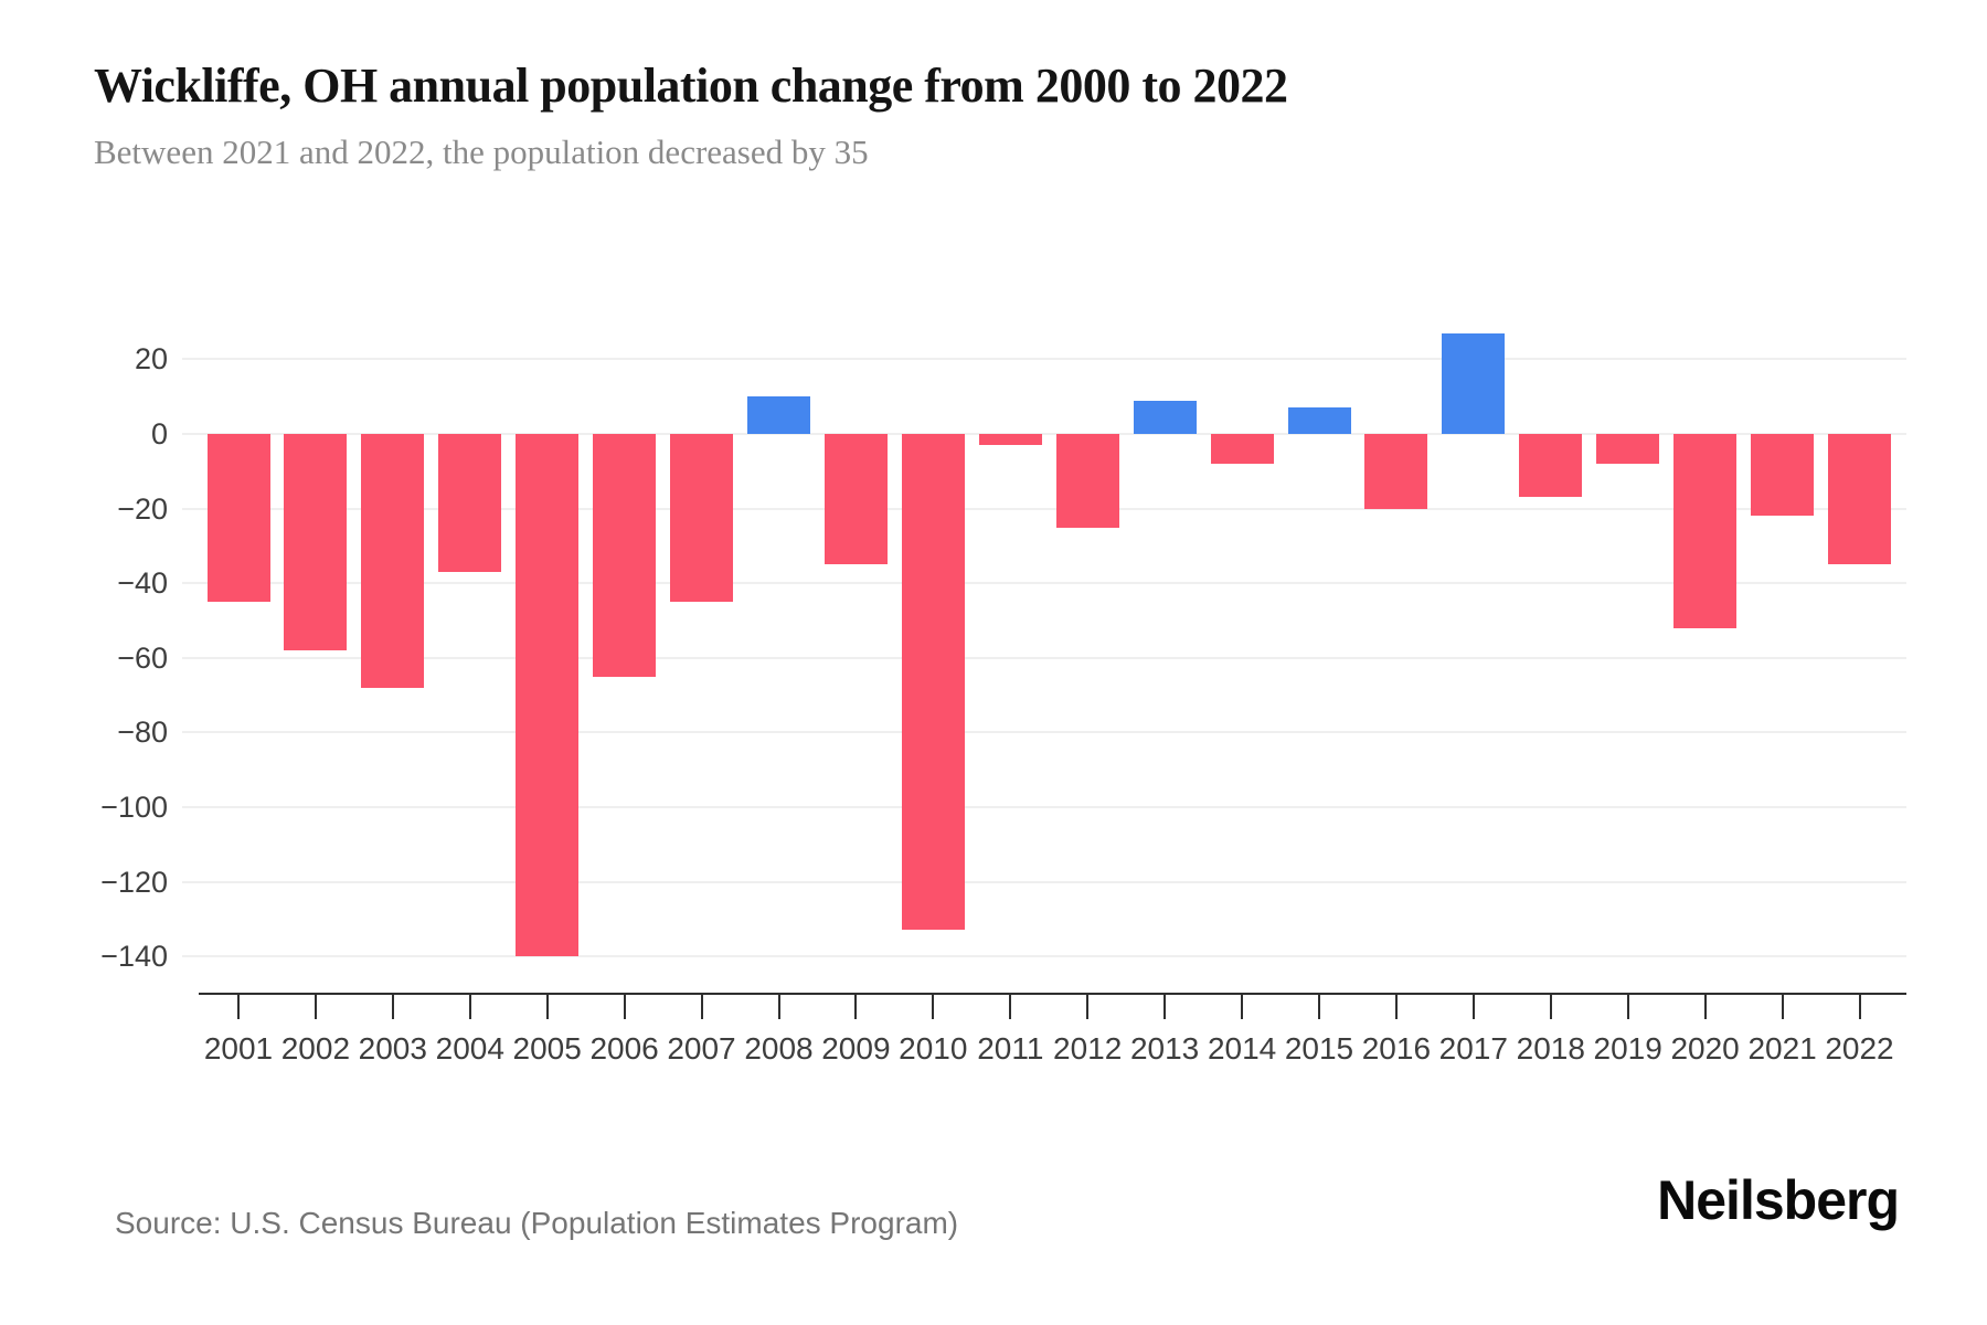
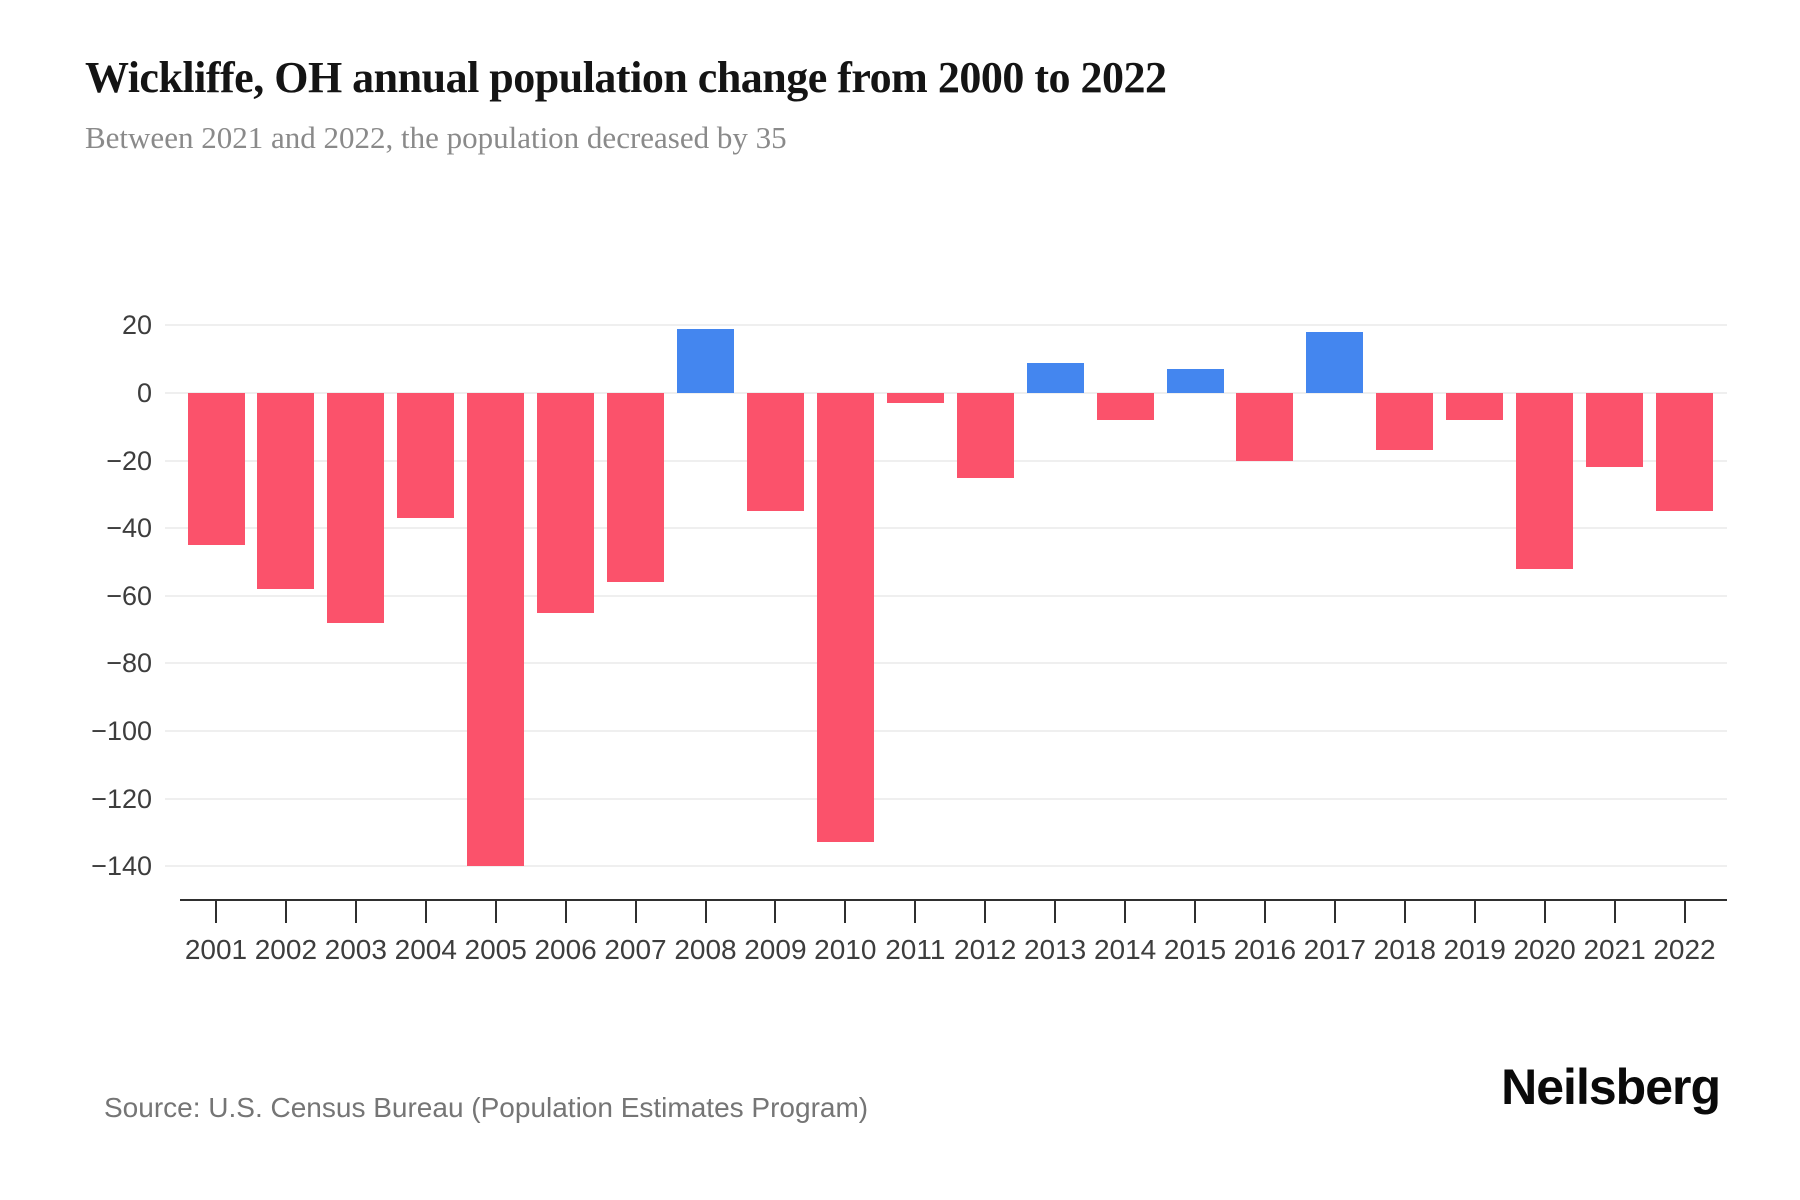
2007: -45 -> -56
2008: 10 -> 19
2017: 27 -> 18
